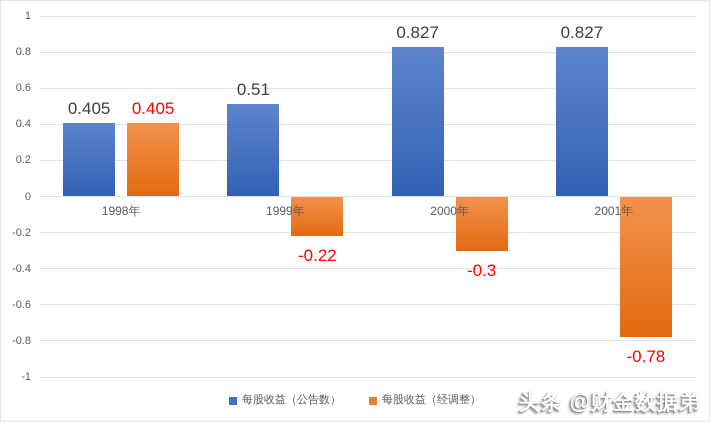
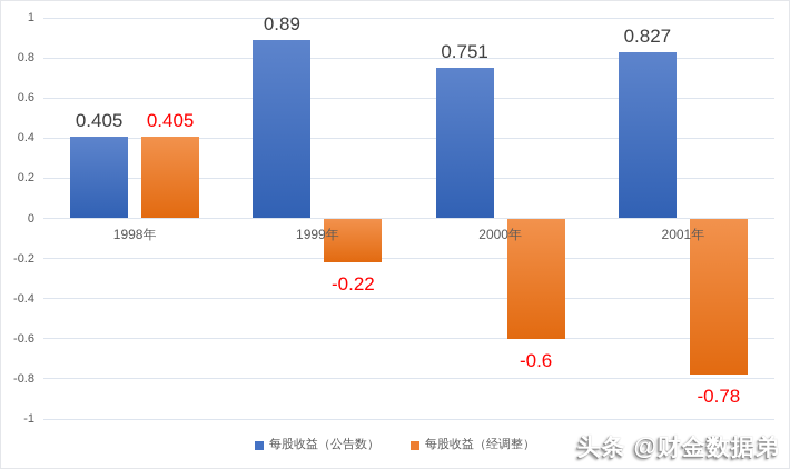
每股收益（公告数）/1999年: 0.51 -> 0.89
每股收益（公告数）/2000年: 0.827 -> 0.751
每股收益（经调整）/2000年: -0.3 -> -0.6
